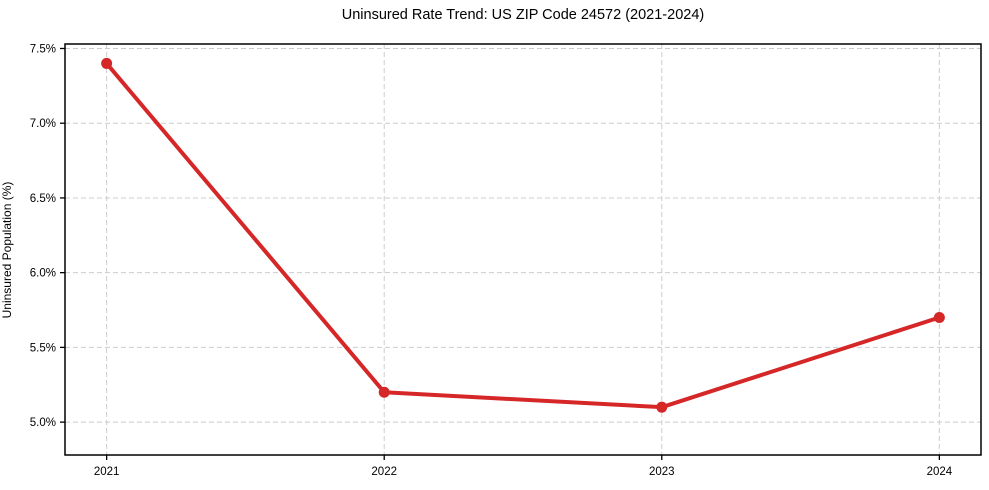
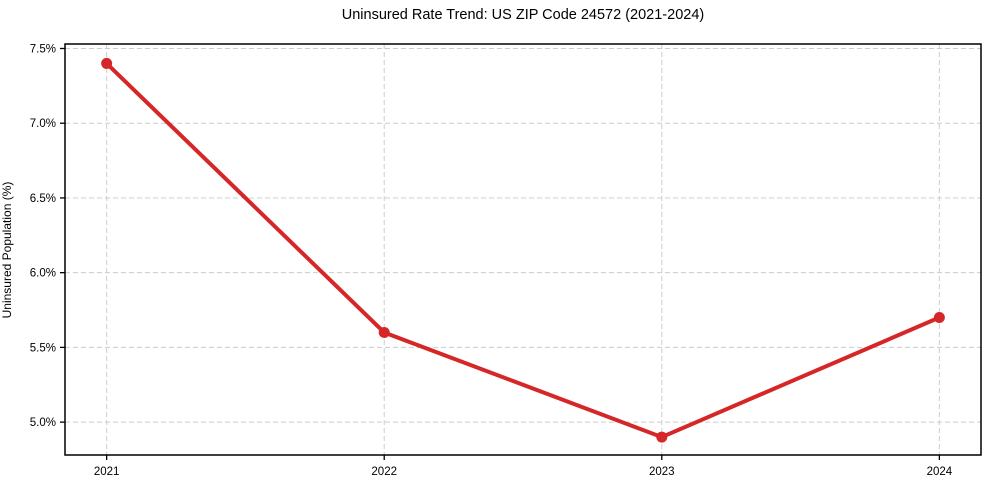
2022: 5.2% -> 5.6%
2023: 5.1% -> 4.9%
